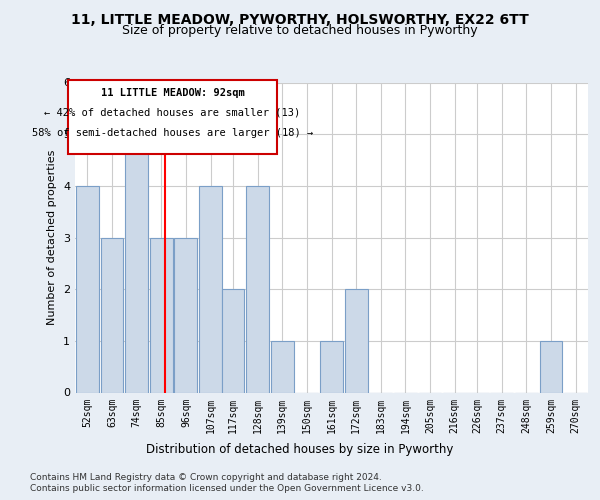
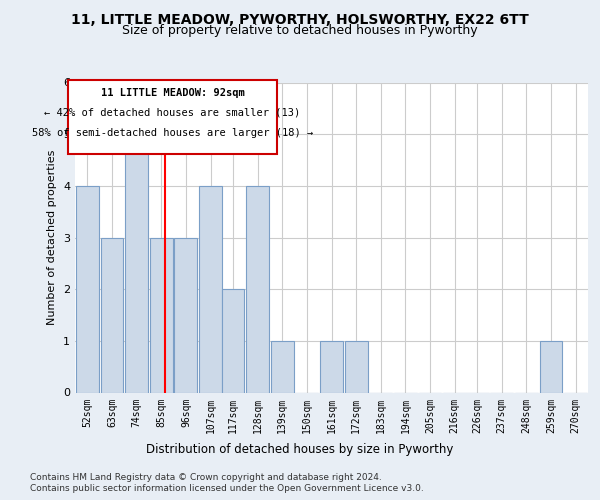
172sqm: 2 -> 1
